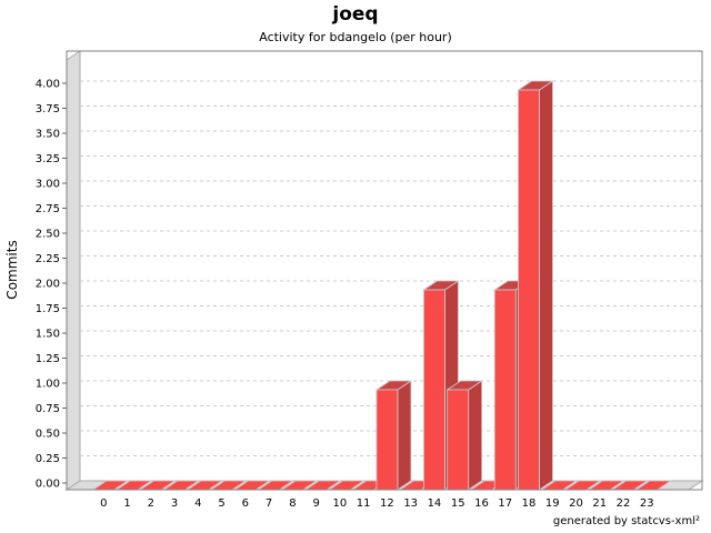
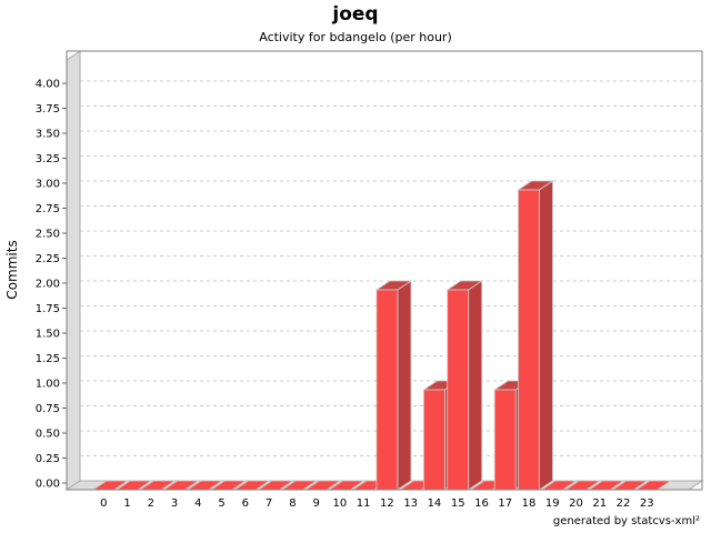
12: 1 -> 2
14: 2 -> 1
15: 1 -> 2
17: 2 -> 1
18: 4 -> 3
